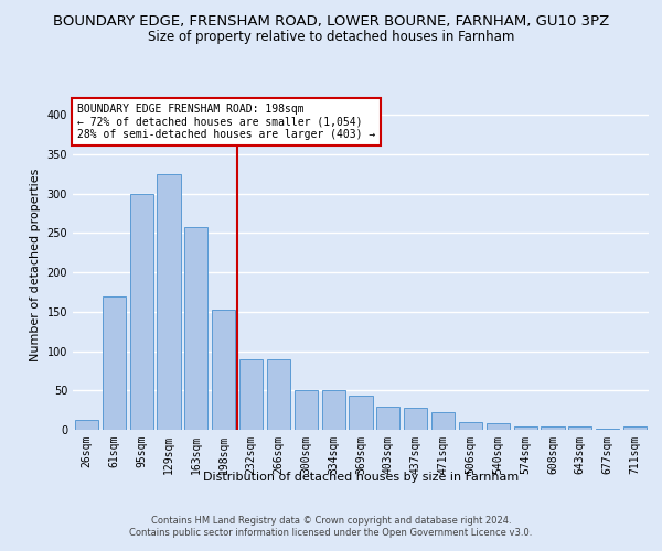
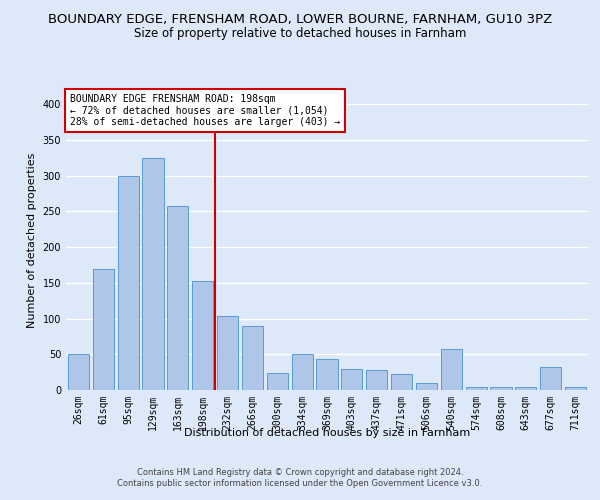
26sqm: 13 -> 50
232sqm: 90 -> 104
300sqm: 50 -> 24
540sqm: 9 -> 58
677sqm: 2 -> 32
